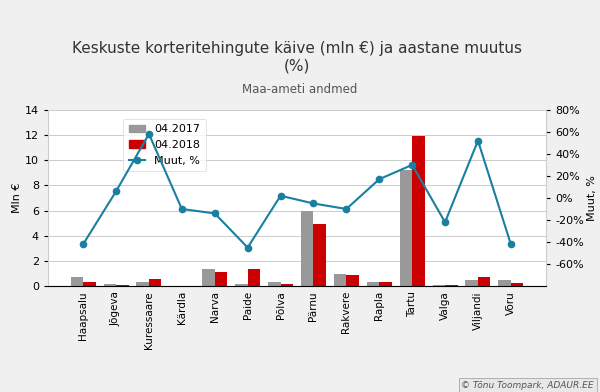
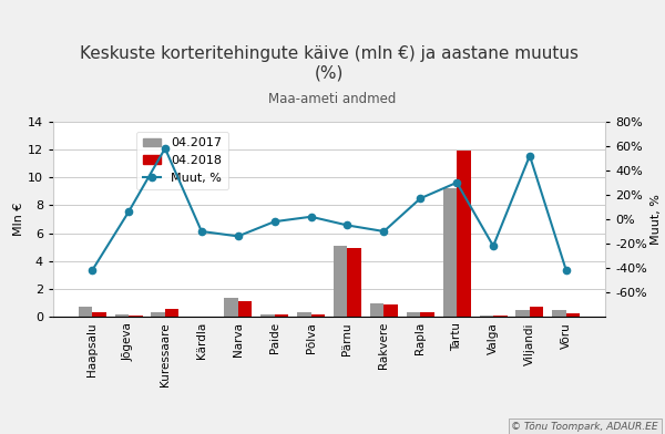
Muut, %/Paide: -45% -> -2%
04.2018/Paide: 1.4 -> 0.1
04.2017/Pärnu: 6.0 -> 5.1
